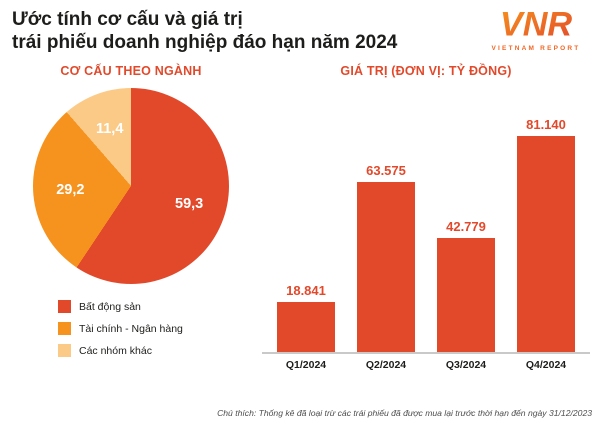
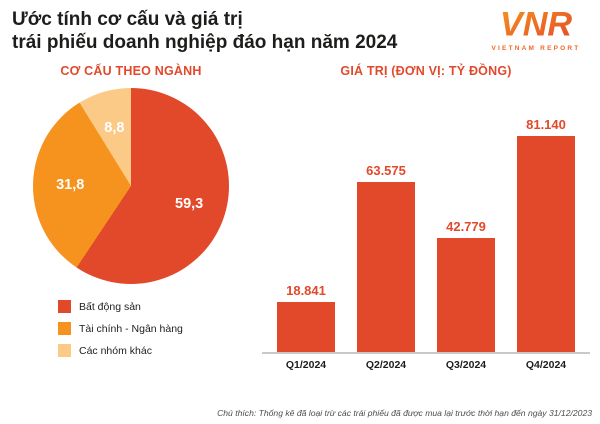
CƠ CẤU THEO NGÀNH/Tài chính - Ngân hàng: 29,2 -> 31,8
CƠ CẤU THEO NGÀNH/Các nhóm khác: 11,4 -> 8,8
